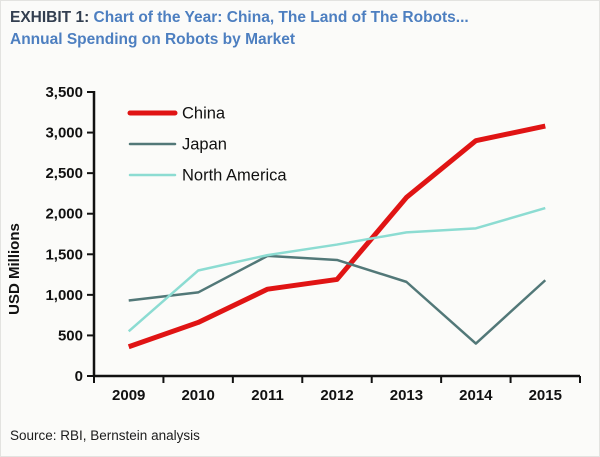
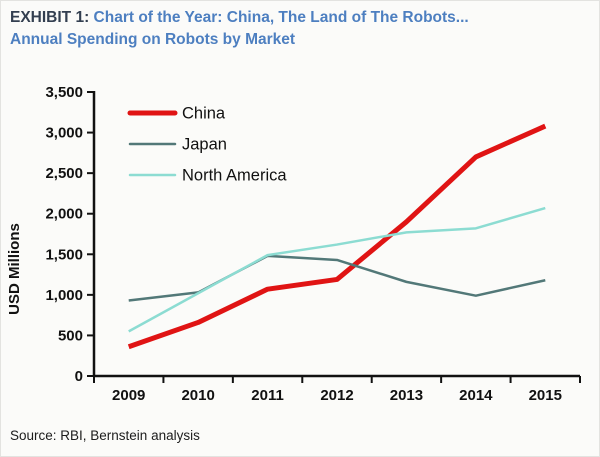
North America/2010: 1300 -> 1000
China/2013: 2200 -> 1900
China/2014: 2900 -> 2700
Japan/2014: 400 -> 1000
